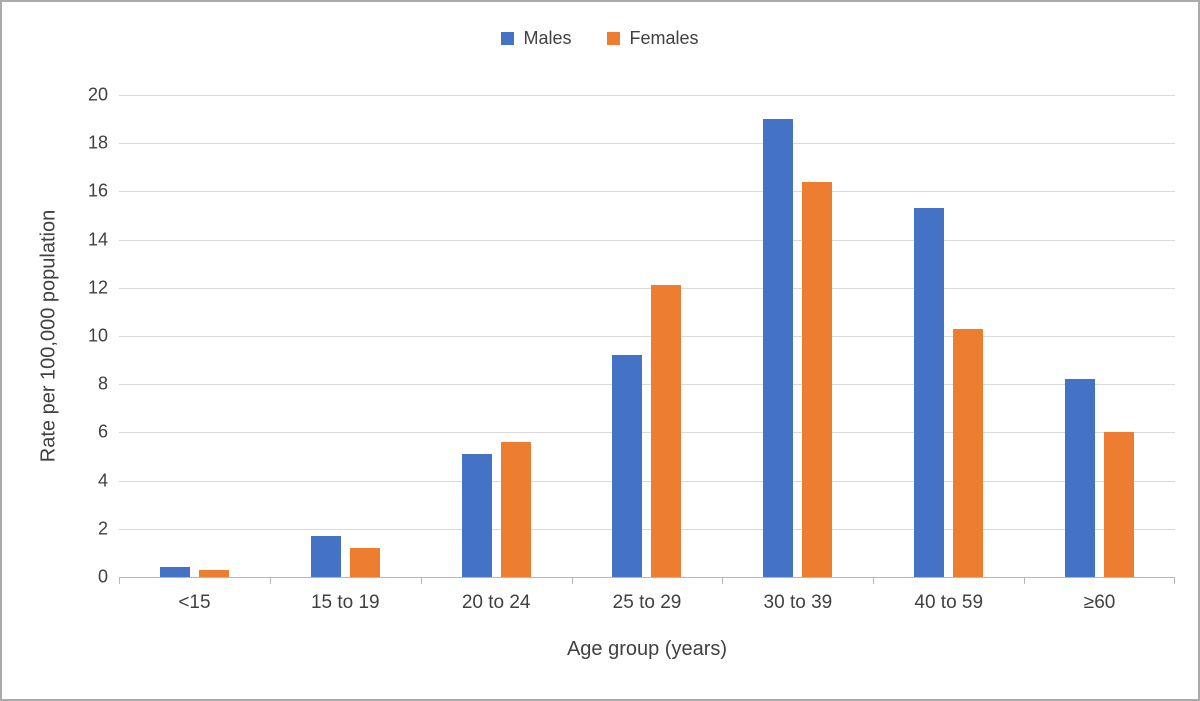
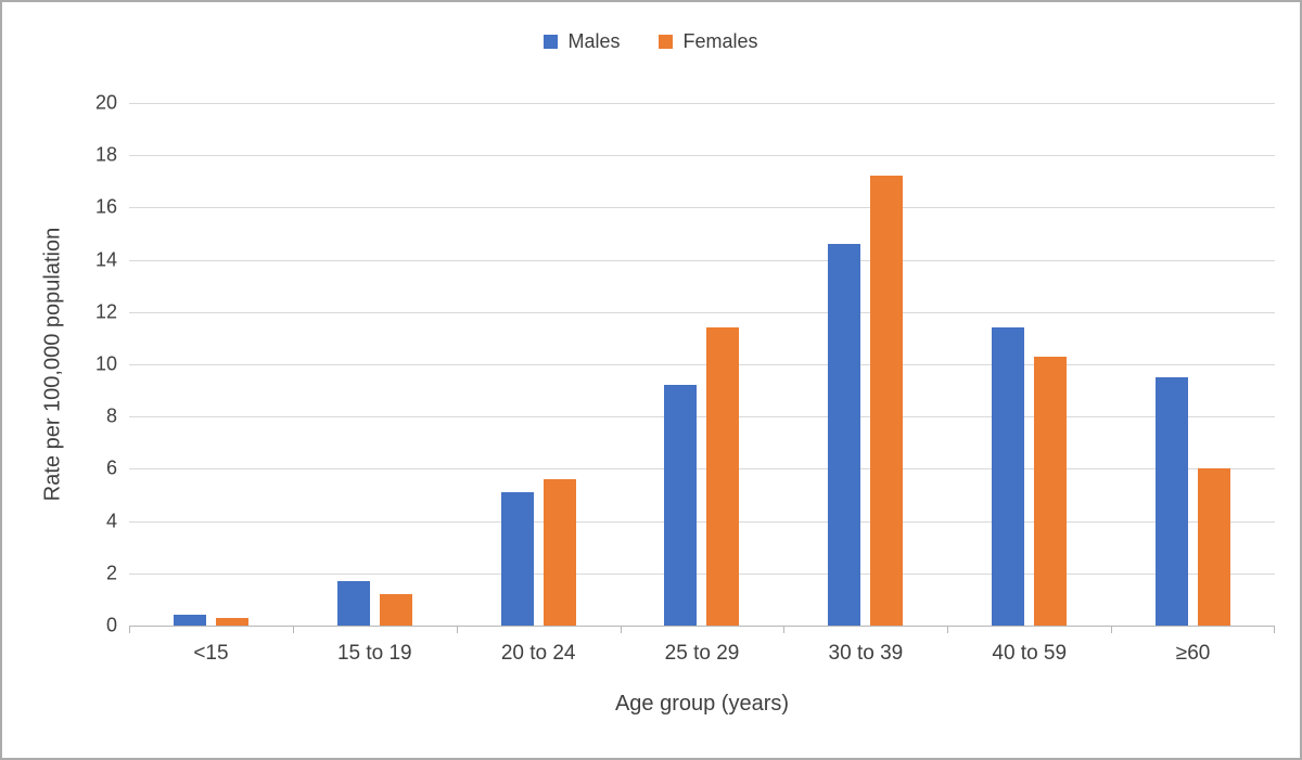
Females/25 to 29: 12.1 -> 11.4
Males/30 to 39: 19.0 -> 14.6
Females/30 to 39: 16.4 -> 17.2
Males/40 to 59: 15.3 -> 11.4
Males/≥60: 8.2 -> 9.5
